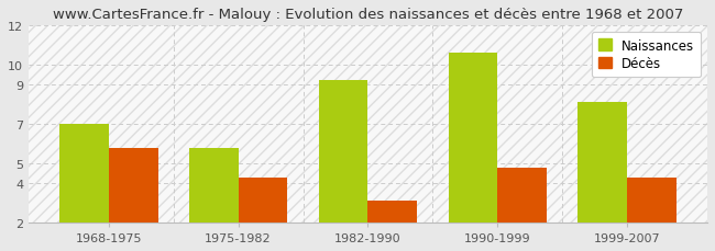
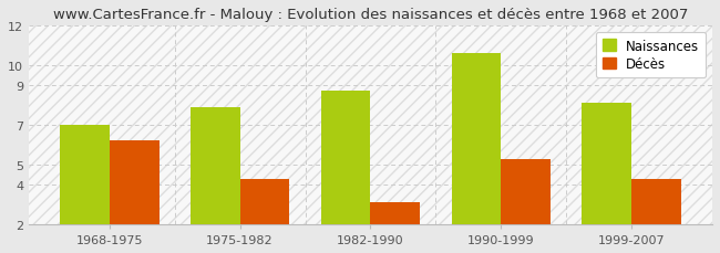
Décès/1968-1975: 5.8 -> 6.2
Naissances/1975-1982: 5.8 -> 7.9
Naissances/1982-1990: 9.2 -> 8.7
Décès/1990-1999: 4.8 -> 5.3
